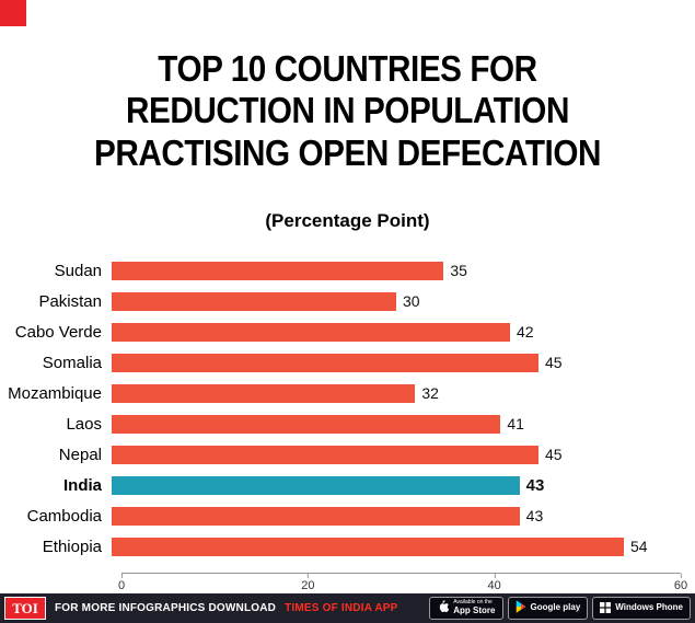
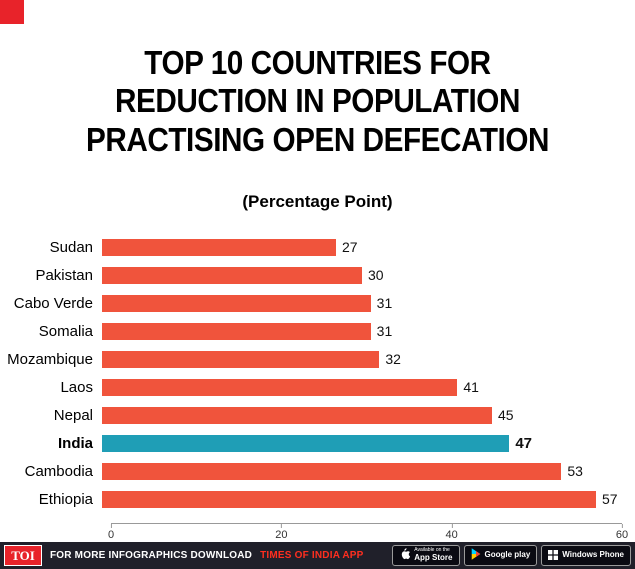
Sudan: 35 -> 27
Cabo Verde: 42 -> 31
Somalia: 45 -> 31
India: 43 -> 47
Cambodia: 43 -> 53
Ethiopia: 54 -> 57
